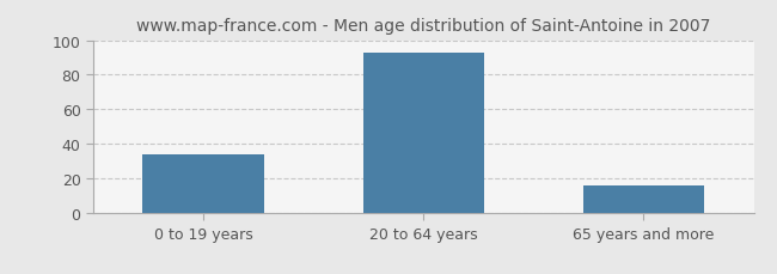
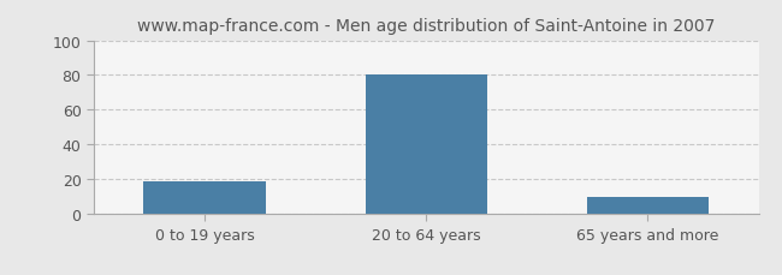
0 to 19 years: 34 -> 19
20 to 64 years: 93 -> 80
65 years and more: 16 -> 10
